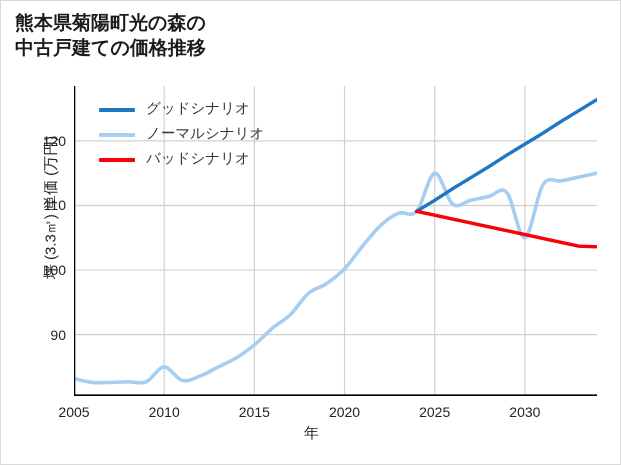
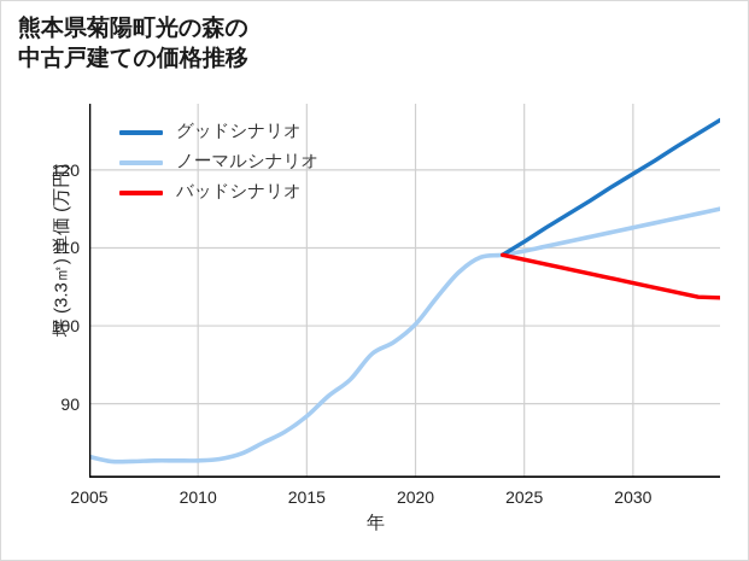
ノーマルシナリオ/2010: 85 -> 83
ノーマルシナリオ/2025: 115 -> 110
ノーマルシナリオ/2030: 105 -> 113
